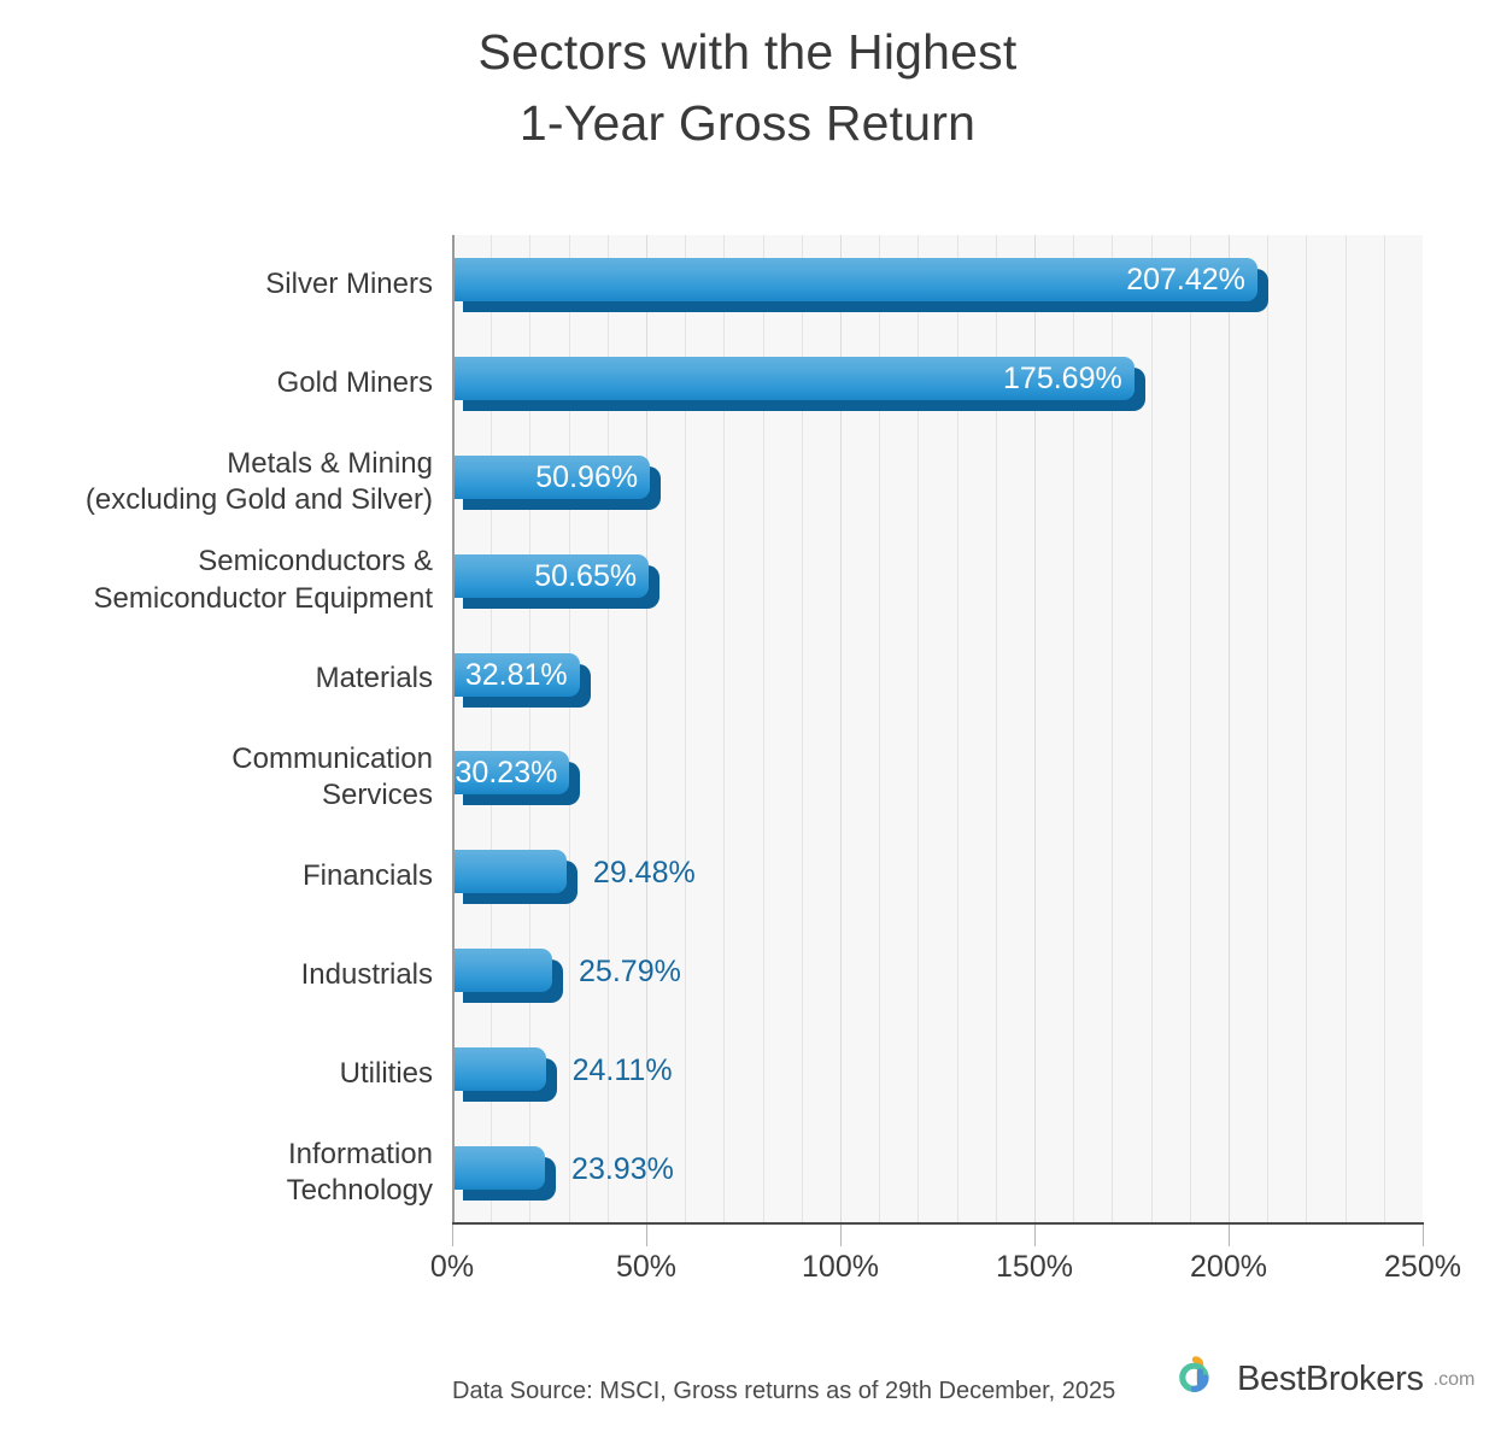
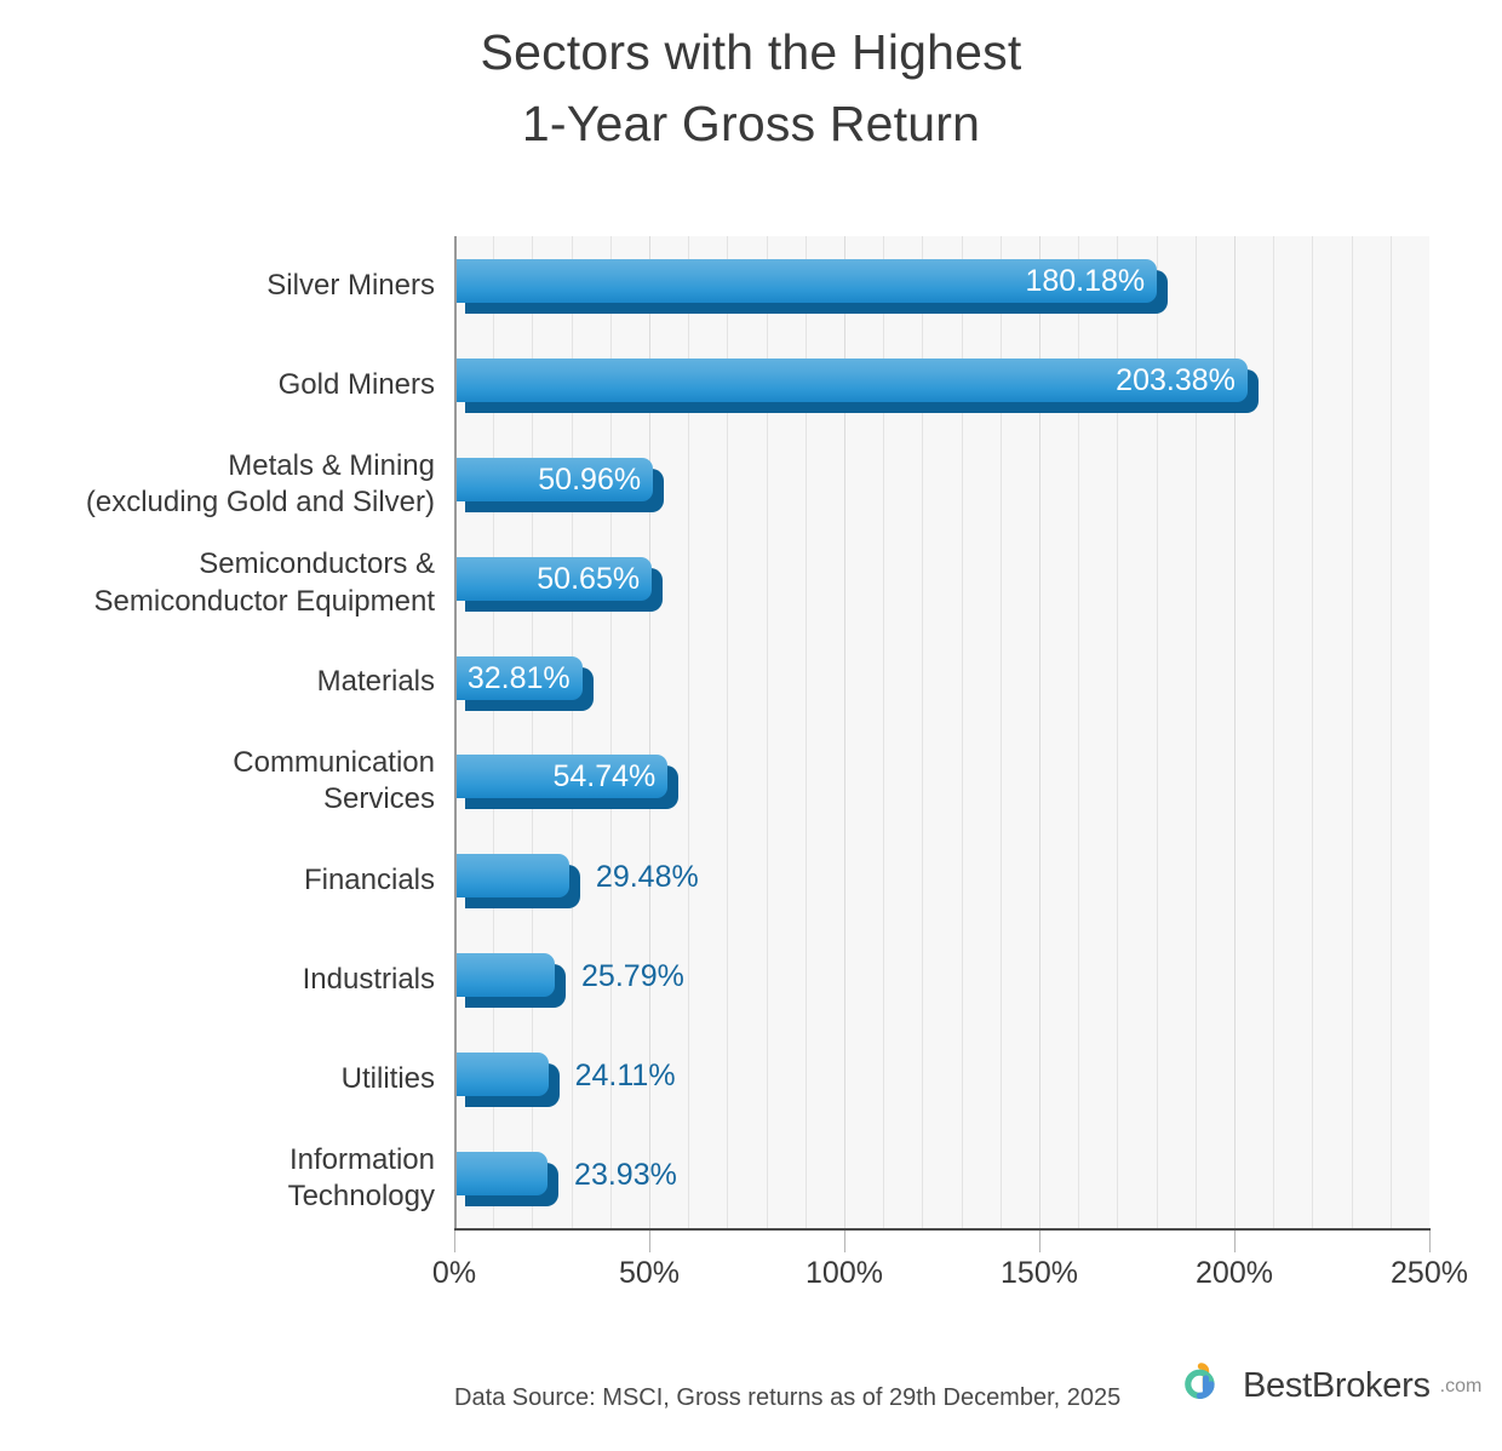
Silver Miners: 207.42% -> 180.18%
Gold Miners: 175.69% -> 203.38%
Communication Services: 30.23% -> 54.74%
